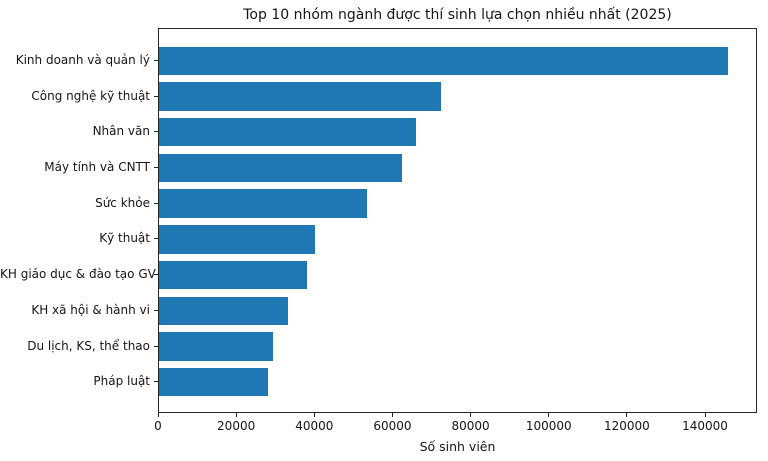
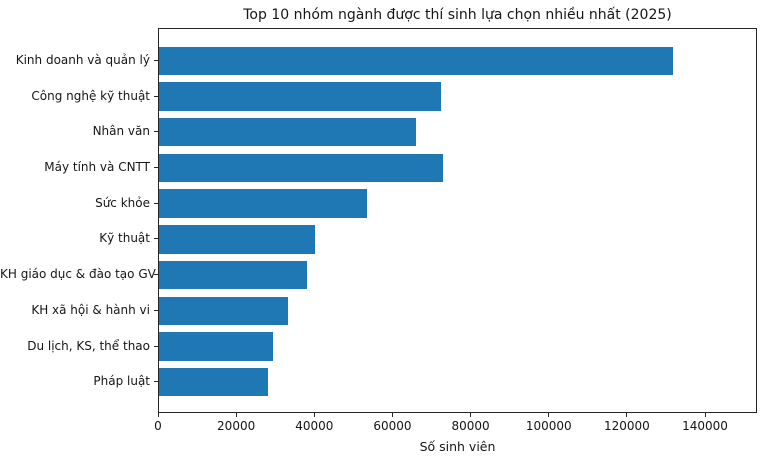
Kinh doanh và quản lý: 146000 -> 132000
Máy tính và CNTT: 62000 -> 73000
